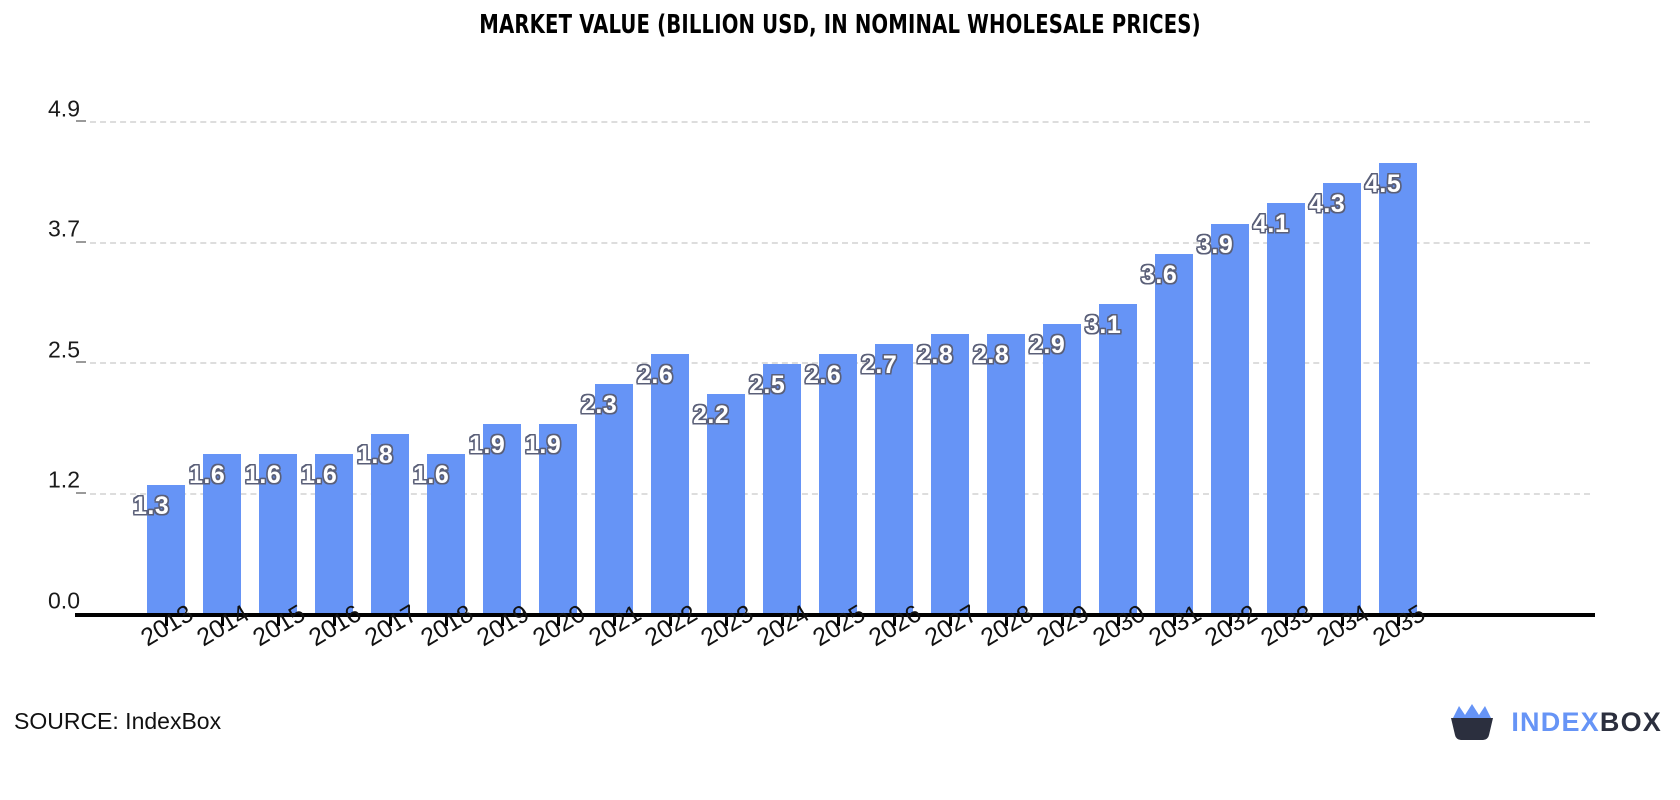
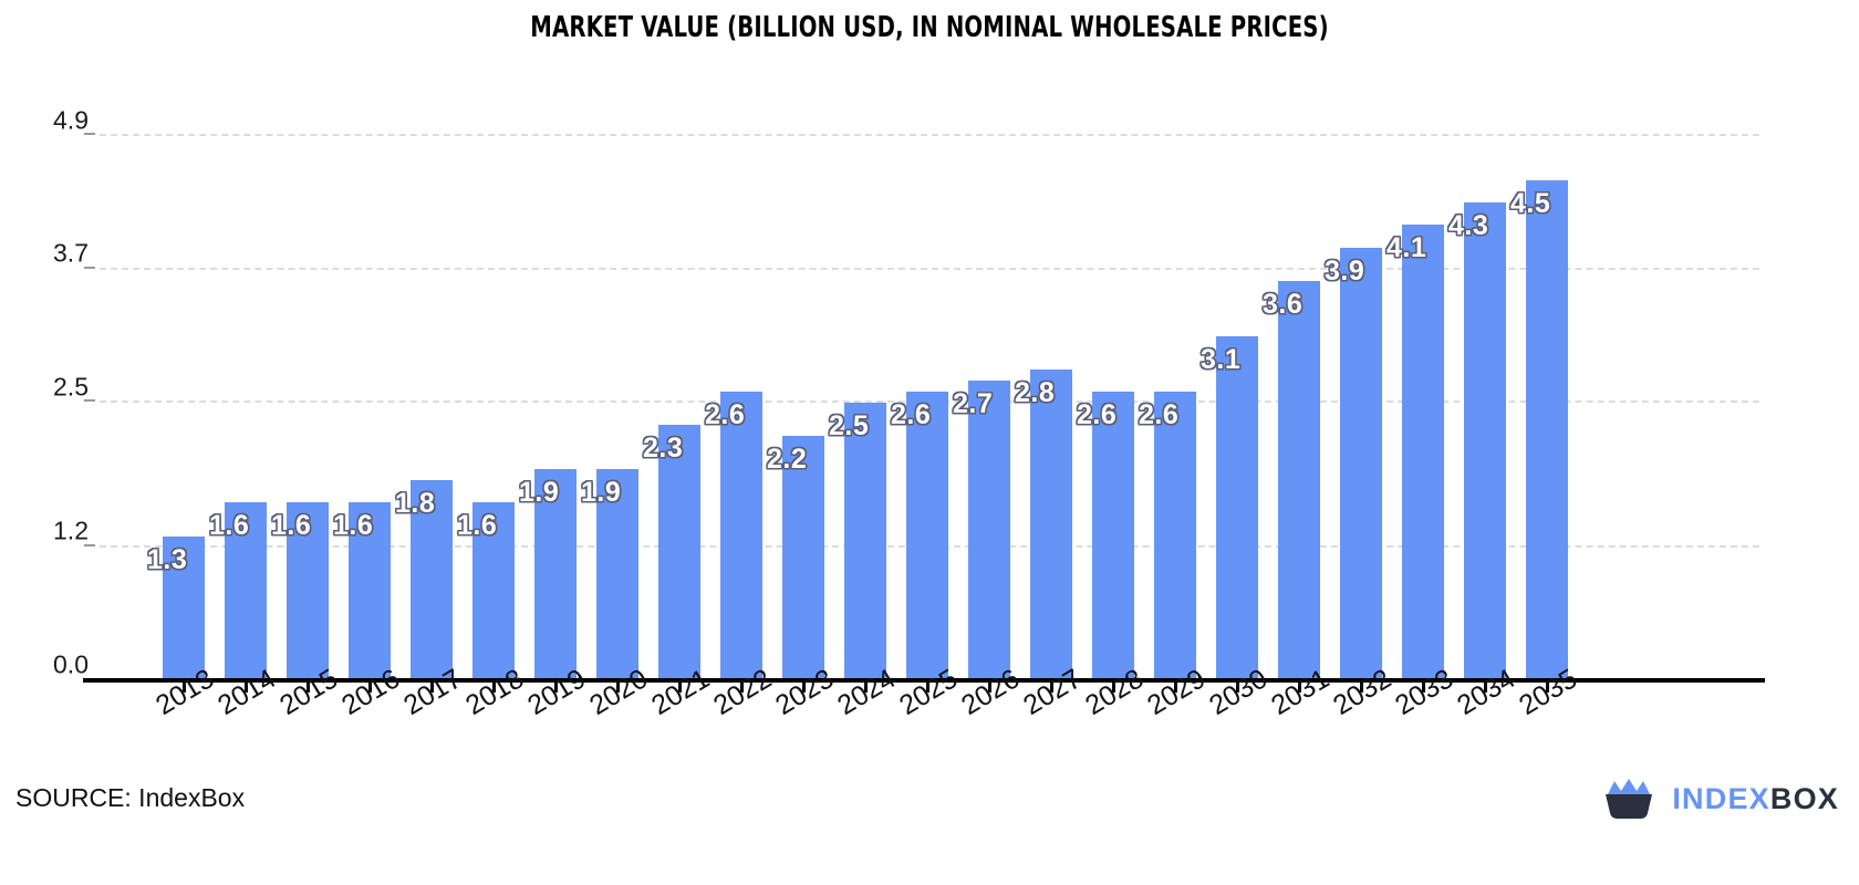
2028: 2.8 -> 2.6
2029: 2.9 -> 2.6
